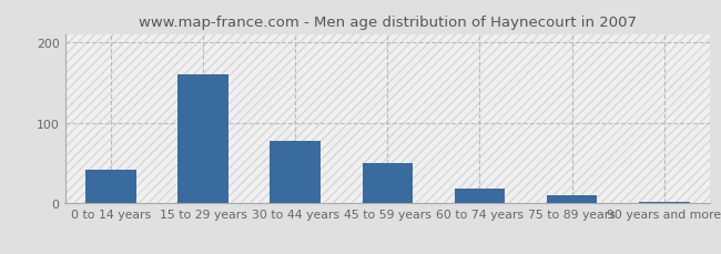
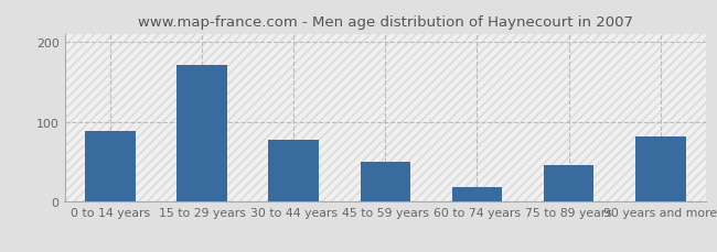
0 to 14 years: 42 -> 88
15 to 29 years: 160 -> 172
75 to 89 years: 10 -> 46
90 years and more: 2 -> 82
